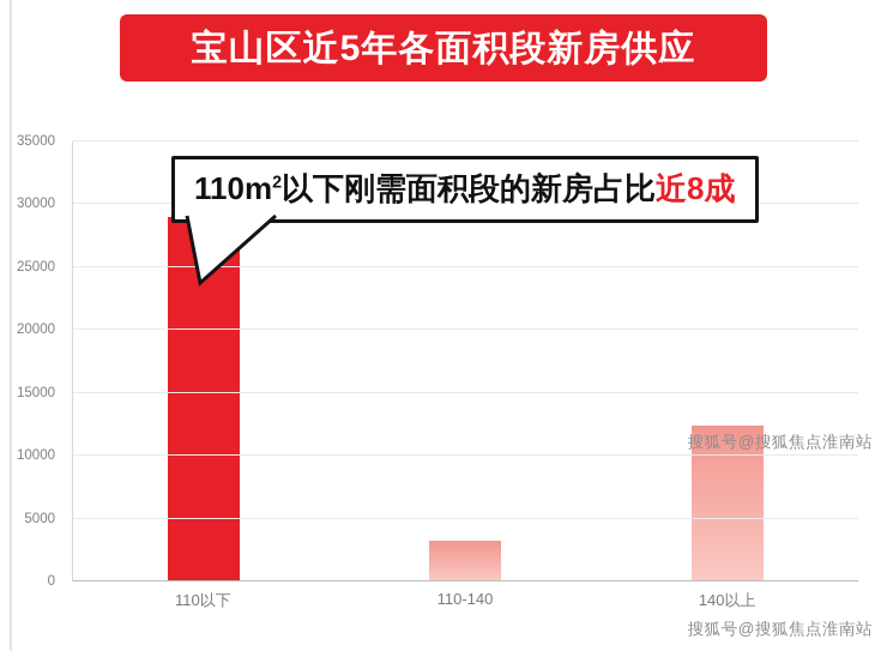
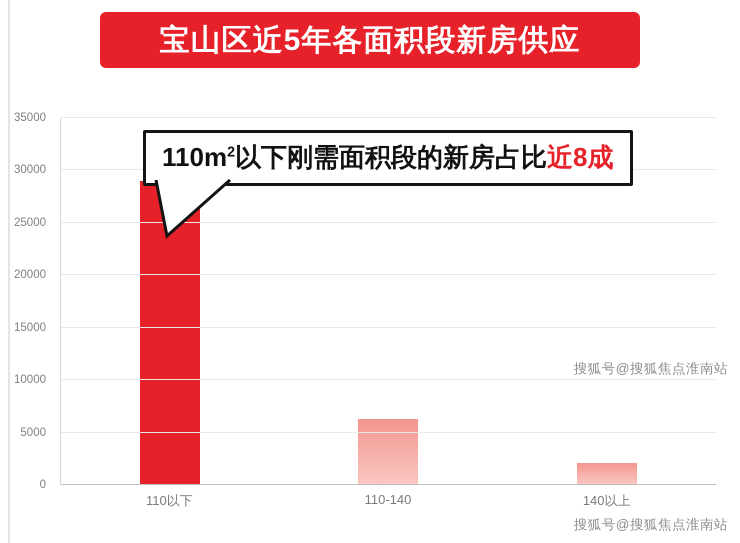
110-140: 3200 -> 6300
140以上: 12400 -> 2100
